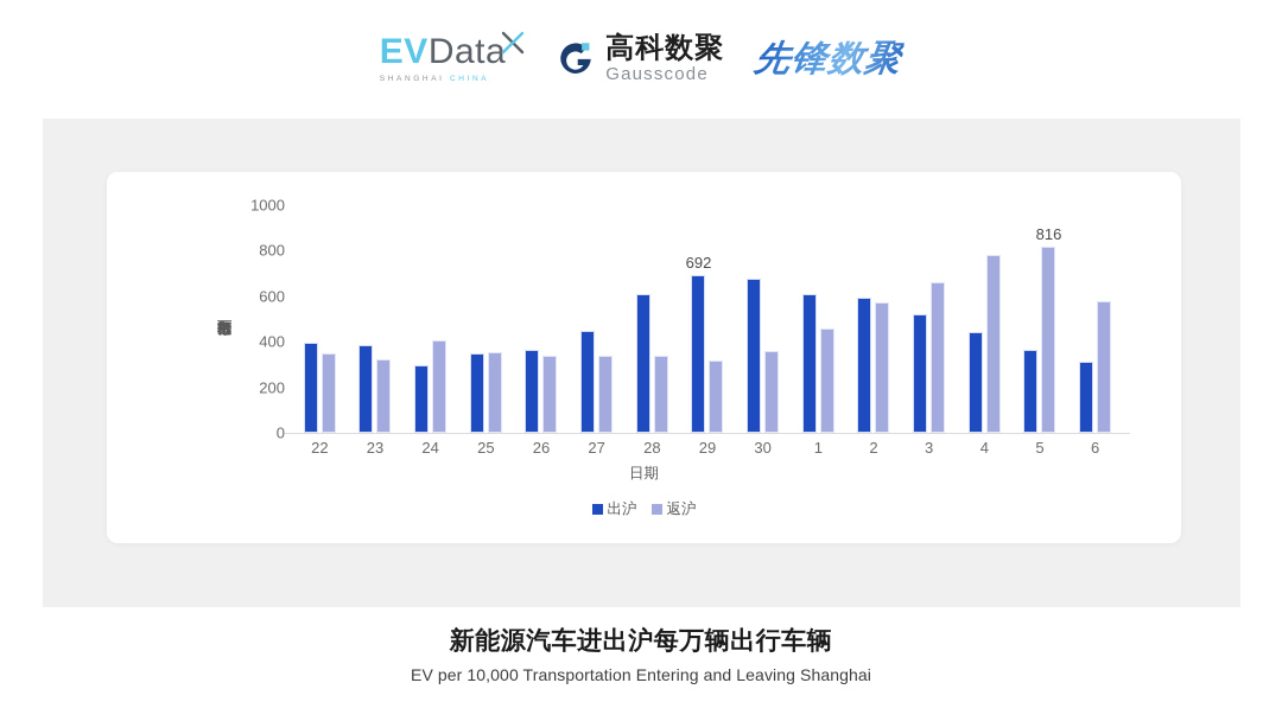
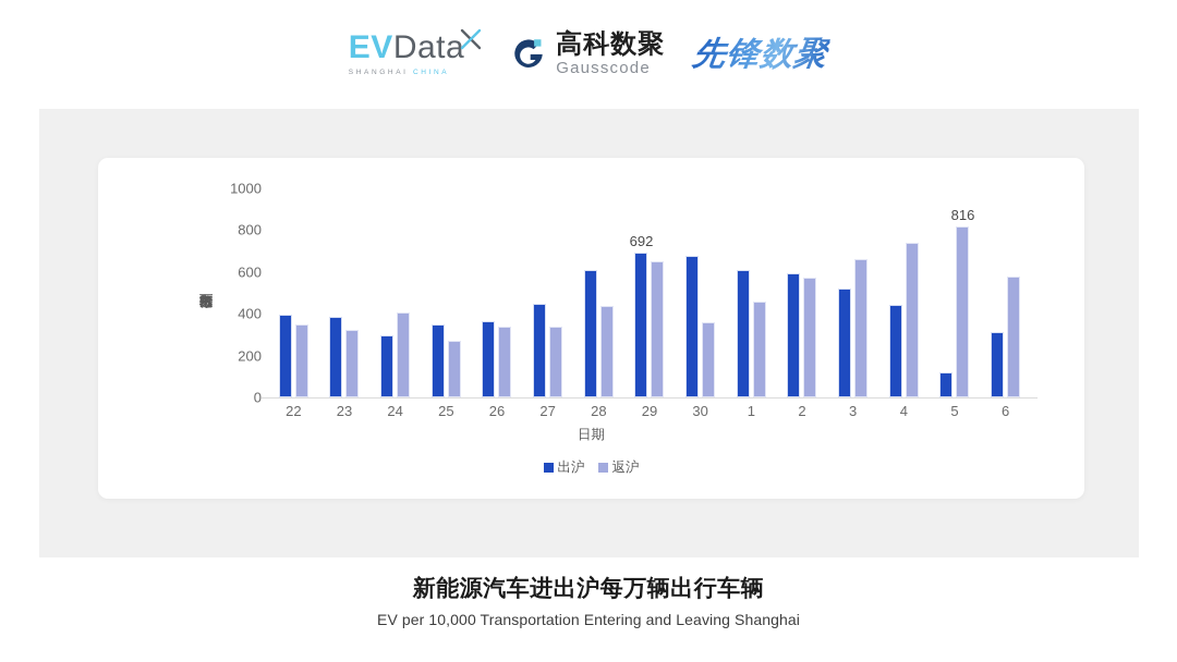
返沪/25: 350 -> 270
返沪/28: 340 -> 440
返沪/29: 320 -> 650
返沪/4: 780 -> 740
出沪/5: 360 -> 120
